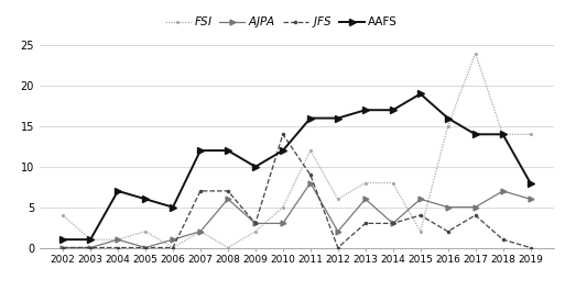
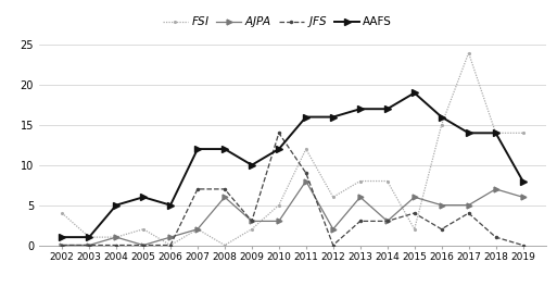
AAFS/2004: 7 -> 5
